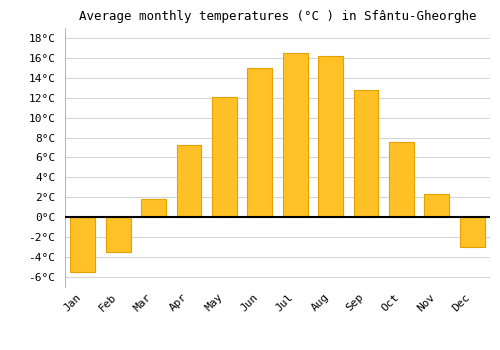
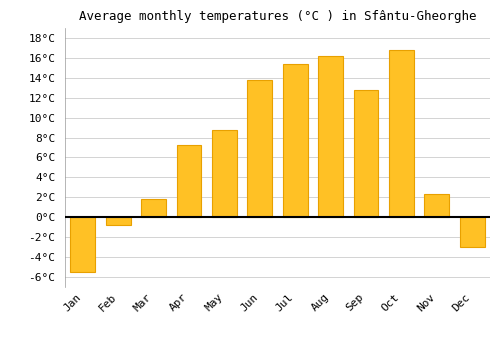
Feb: -3.5°C -> -0.8°C
May: 12.1°C -> 8.8°C
Jun: 15.0°C -> 13.8°C
Jul: 16.5°C -> 15.4°C
Oct: 7.6°C -> 16.8°C
